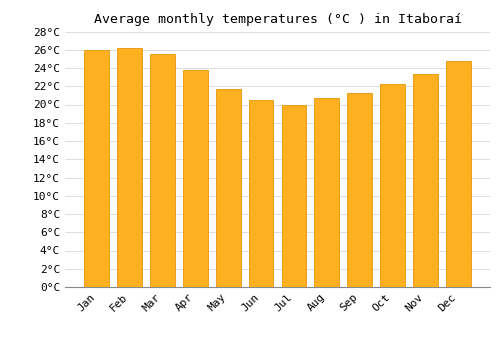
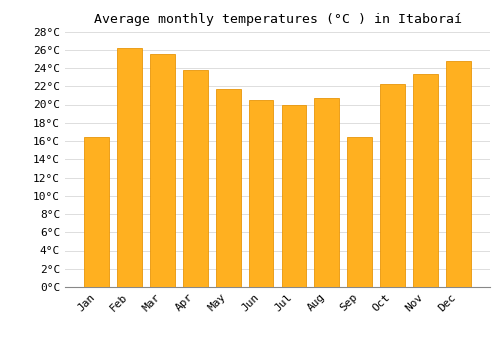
Jan: 26.0°C -> 16.4°C
Sep: 21.3°C -> 16.4°C
